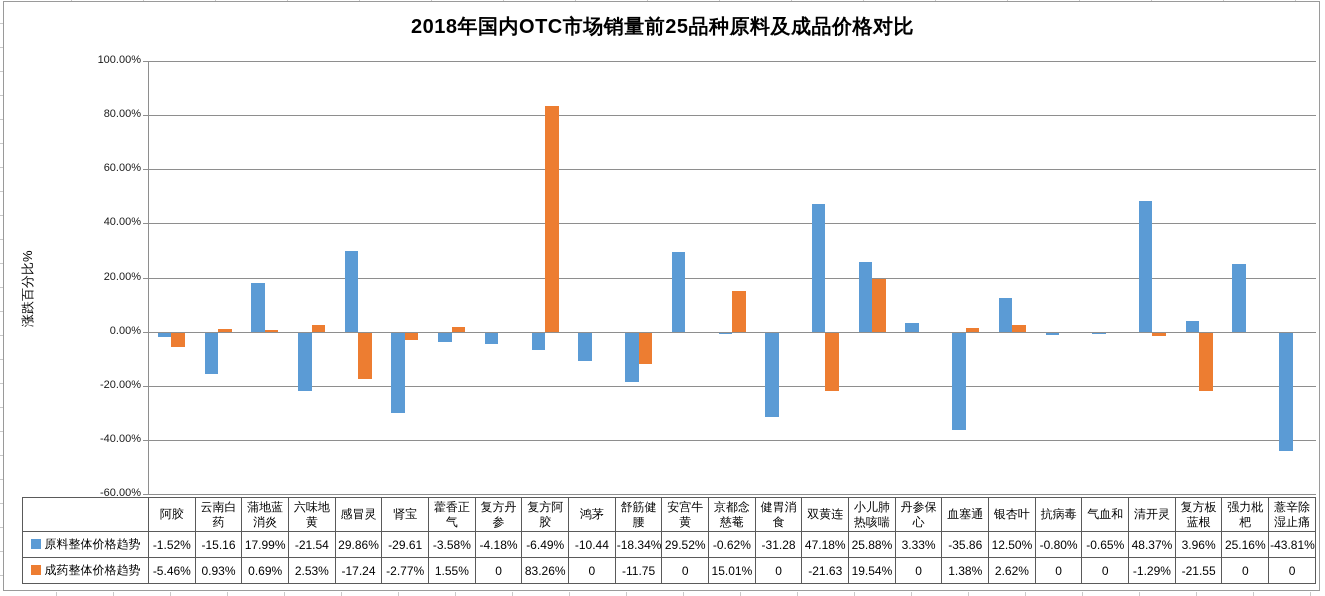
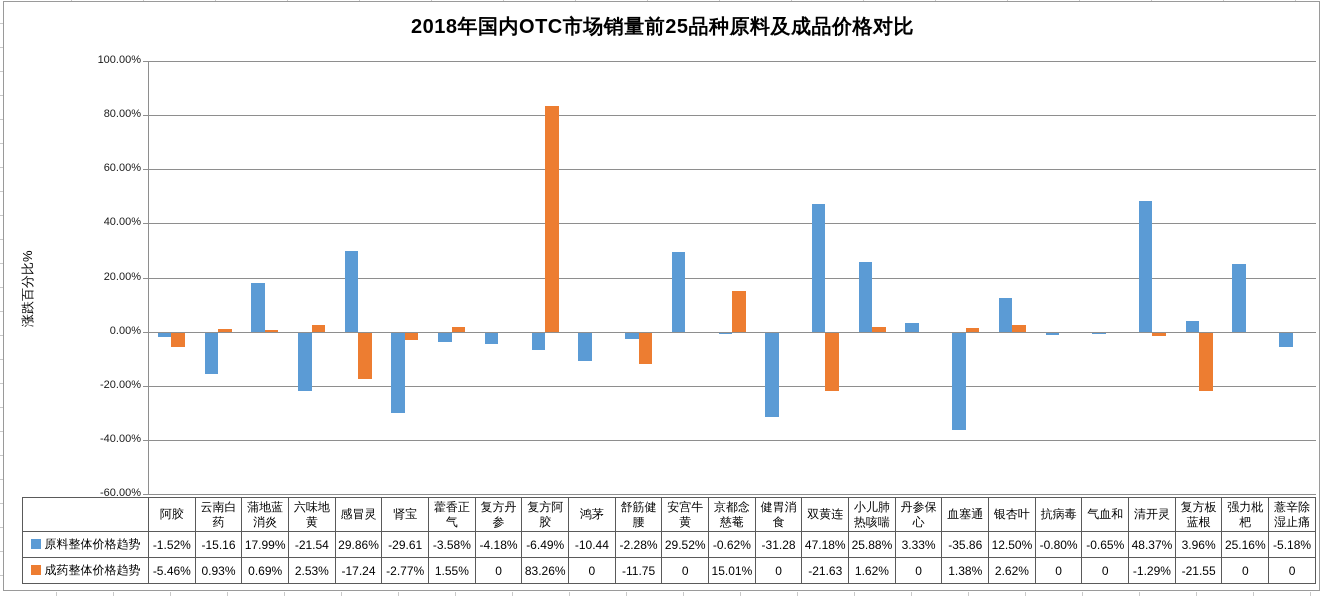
原料整体价格趋势/舒筋健腰: -18.34% -> -2.28%
成药整体价格趋势/小儿肺热咳喘: 19.54% -> 1.62%
原料整体价格趋势/薏辛除湿止痛: -43.81% -> -5.18%
